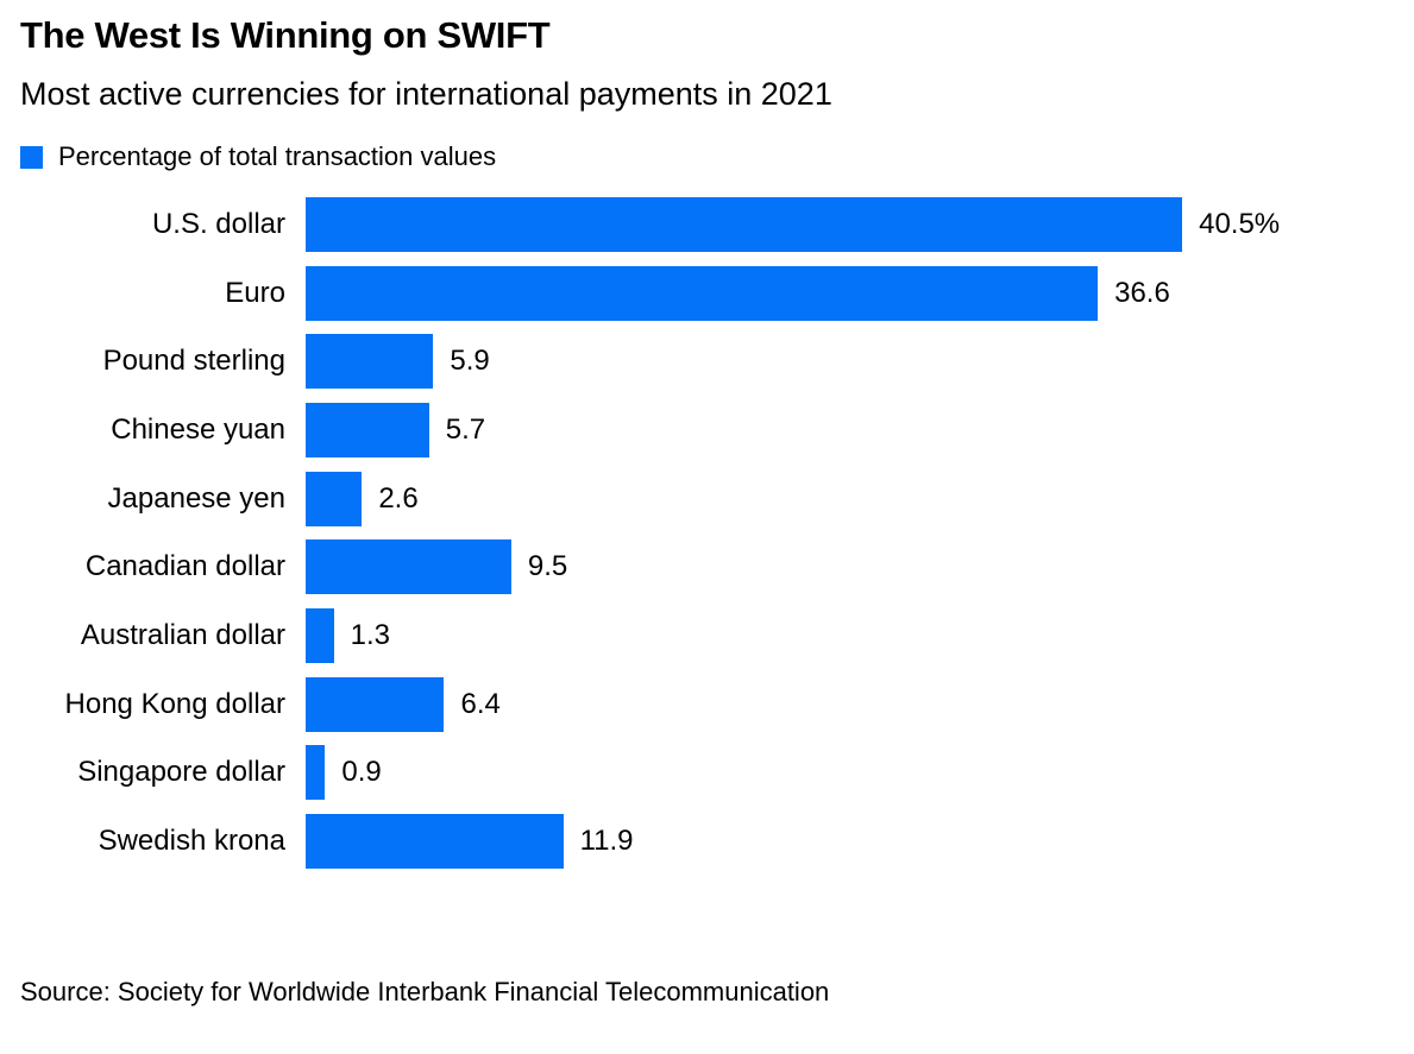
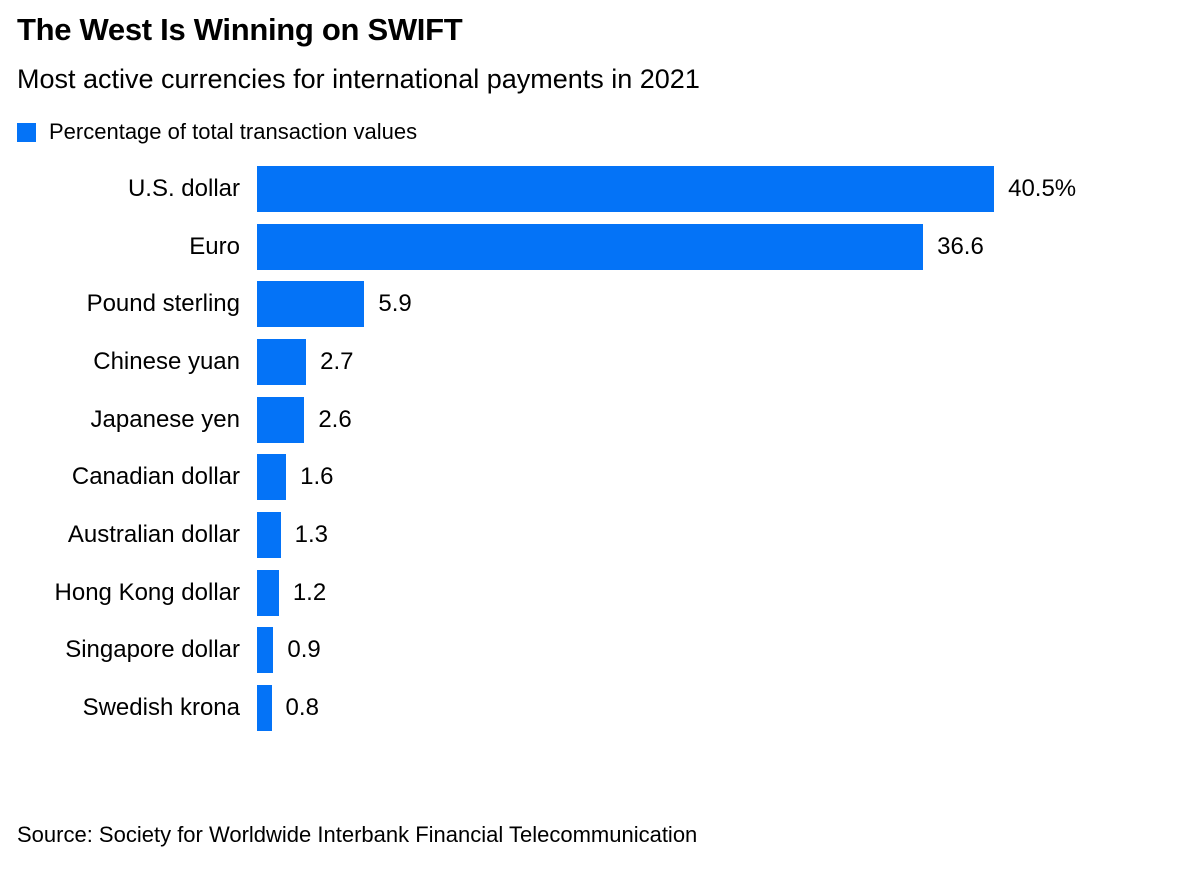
Chinese yuan: 5.7 -> 2.7
Canadian dollar: 9.5 -> 1.6
Hong Kong dollar: 6.4 -> 1.2
Swedish krona: 11.9 -> 0.8
